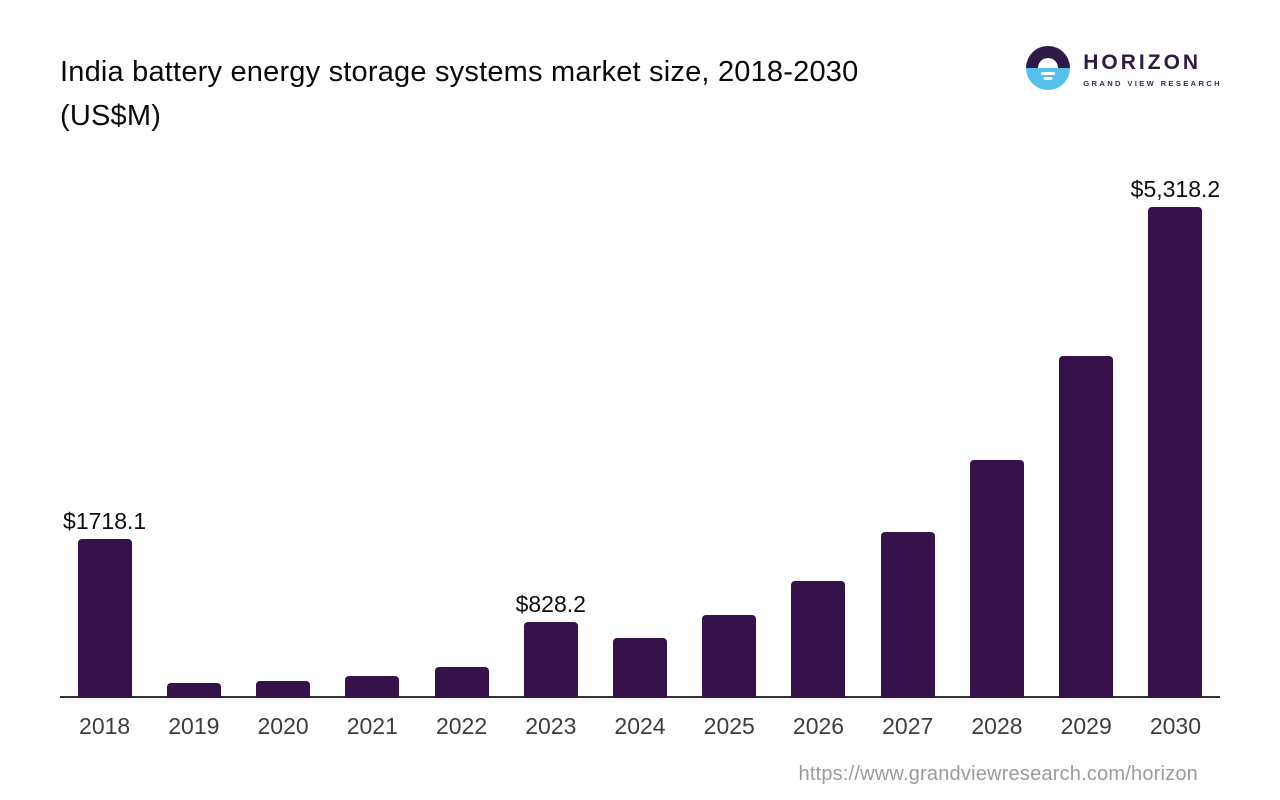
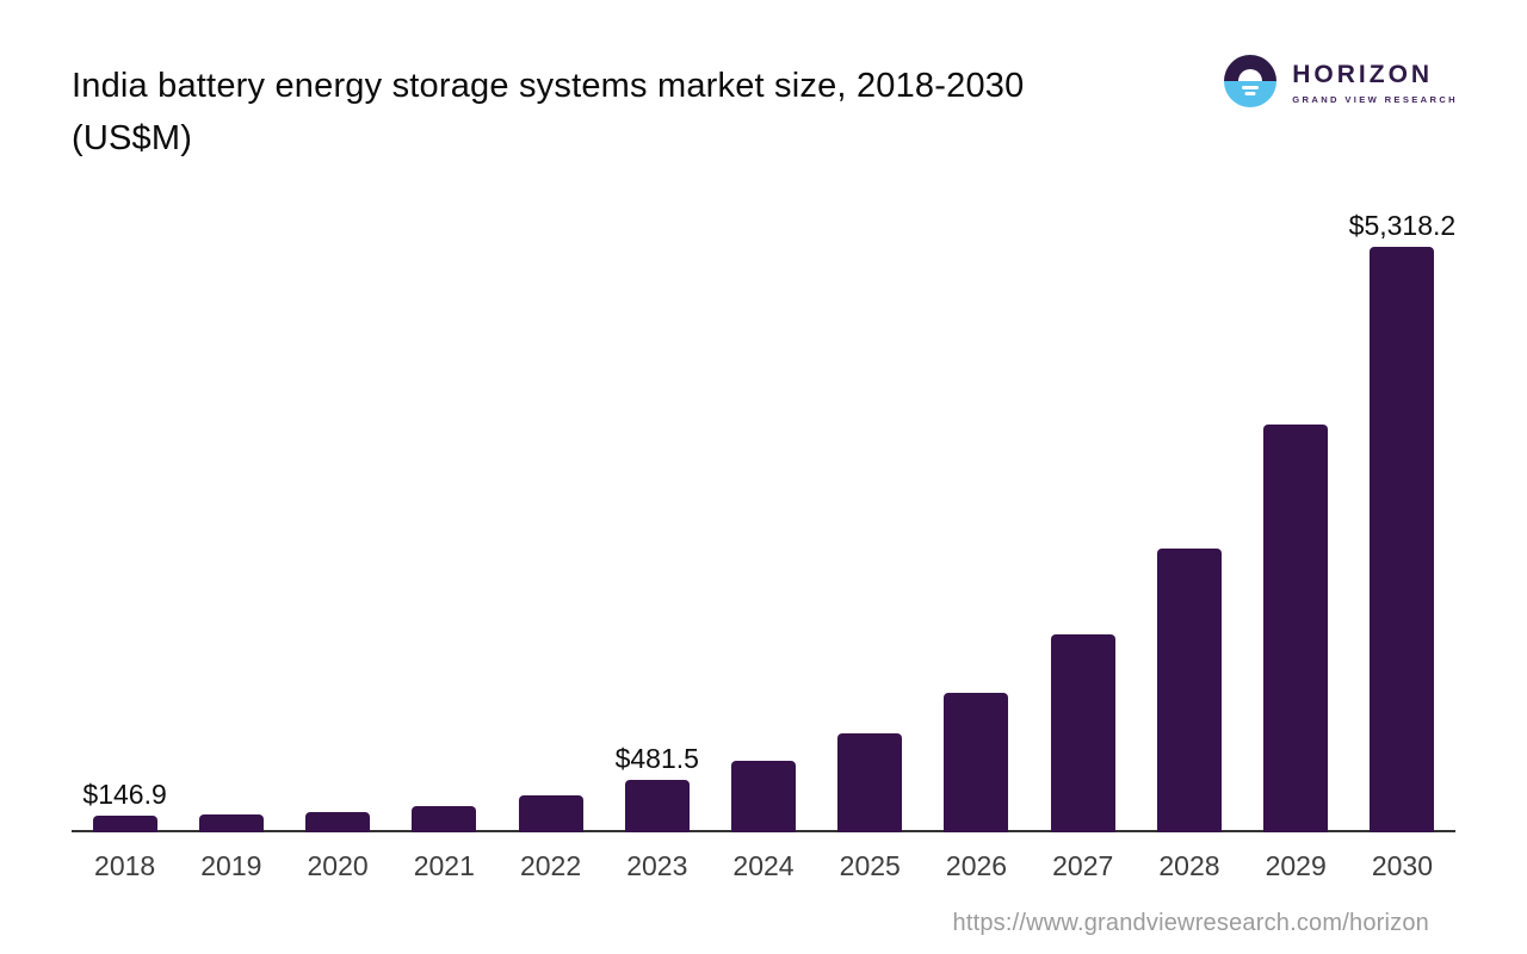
2018: $1718.1 -> $146.9
2023: $828.2 -> $481.5
